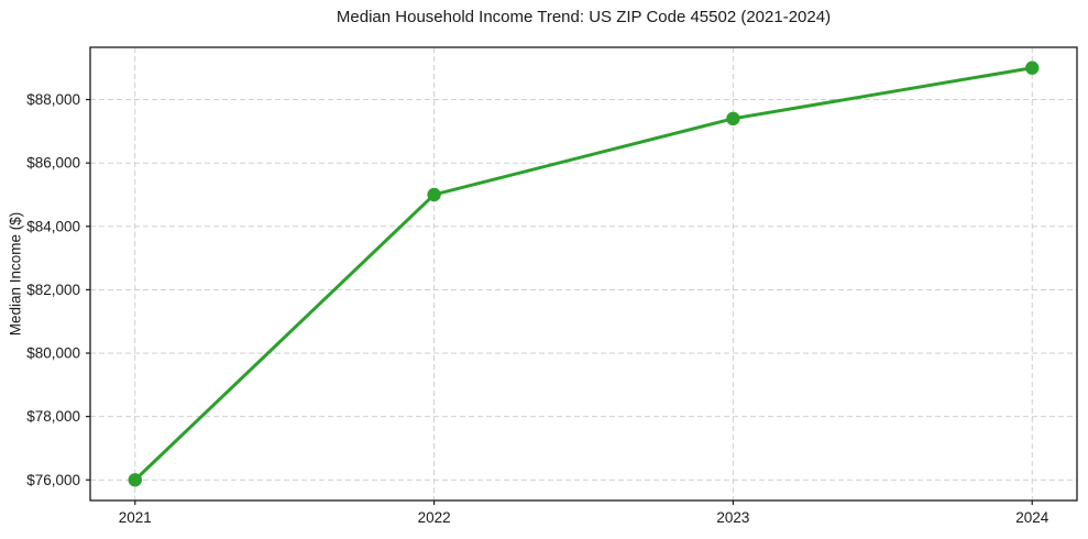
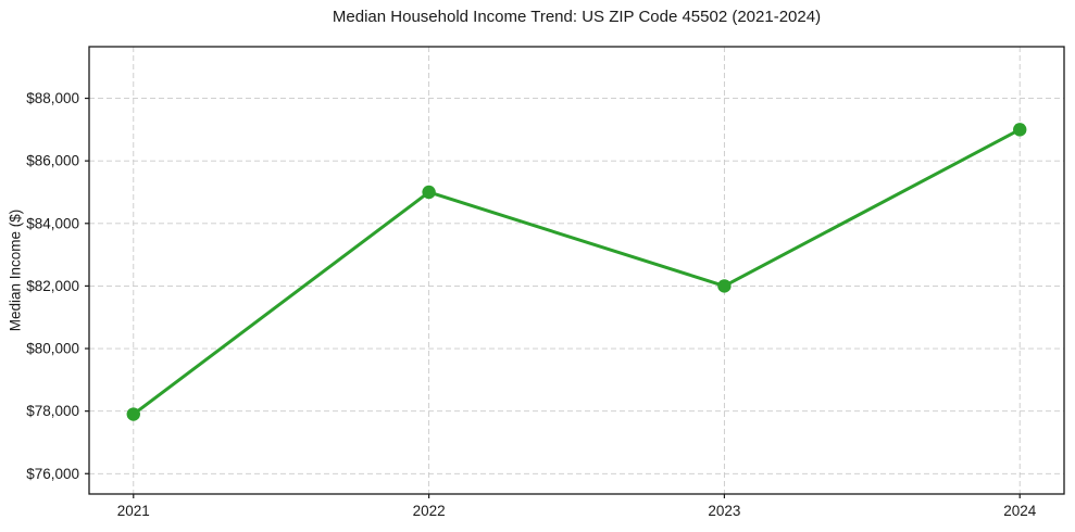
2021: $76000 -> $77900
2023: $87400 -> $82000
2024: $89000 -> $87000
